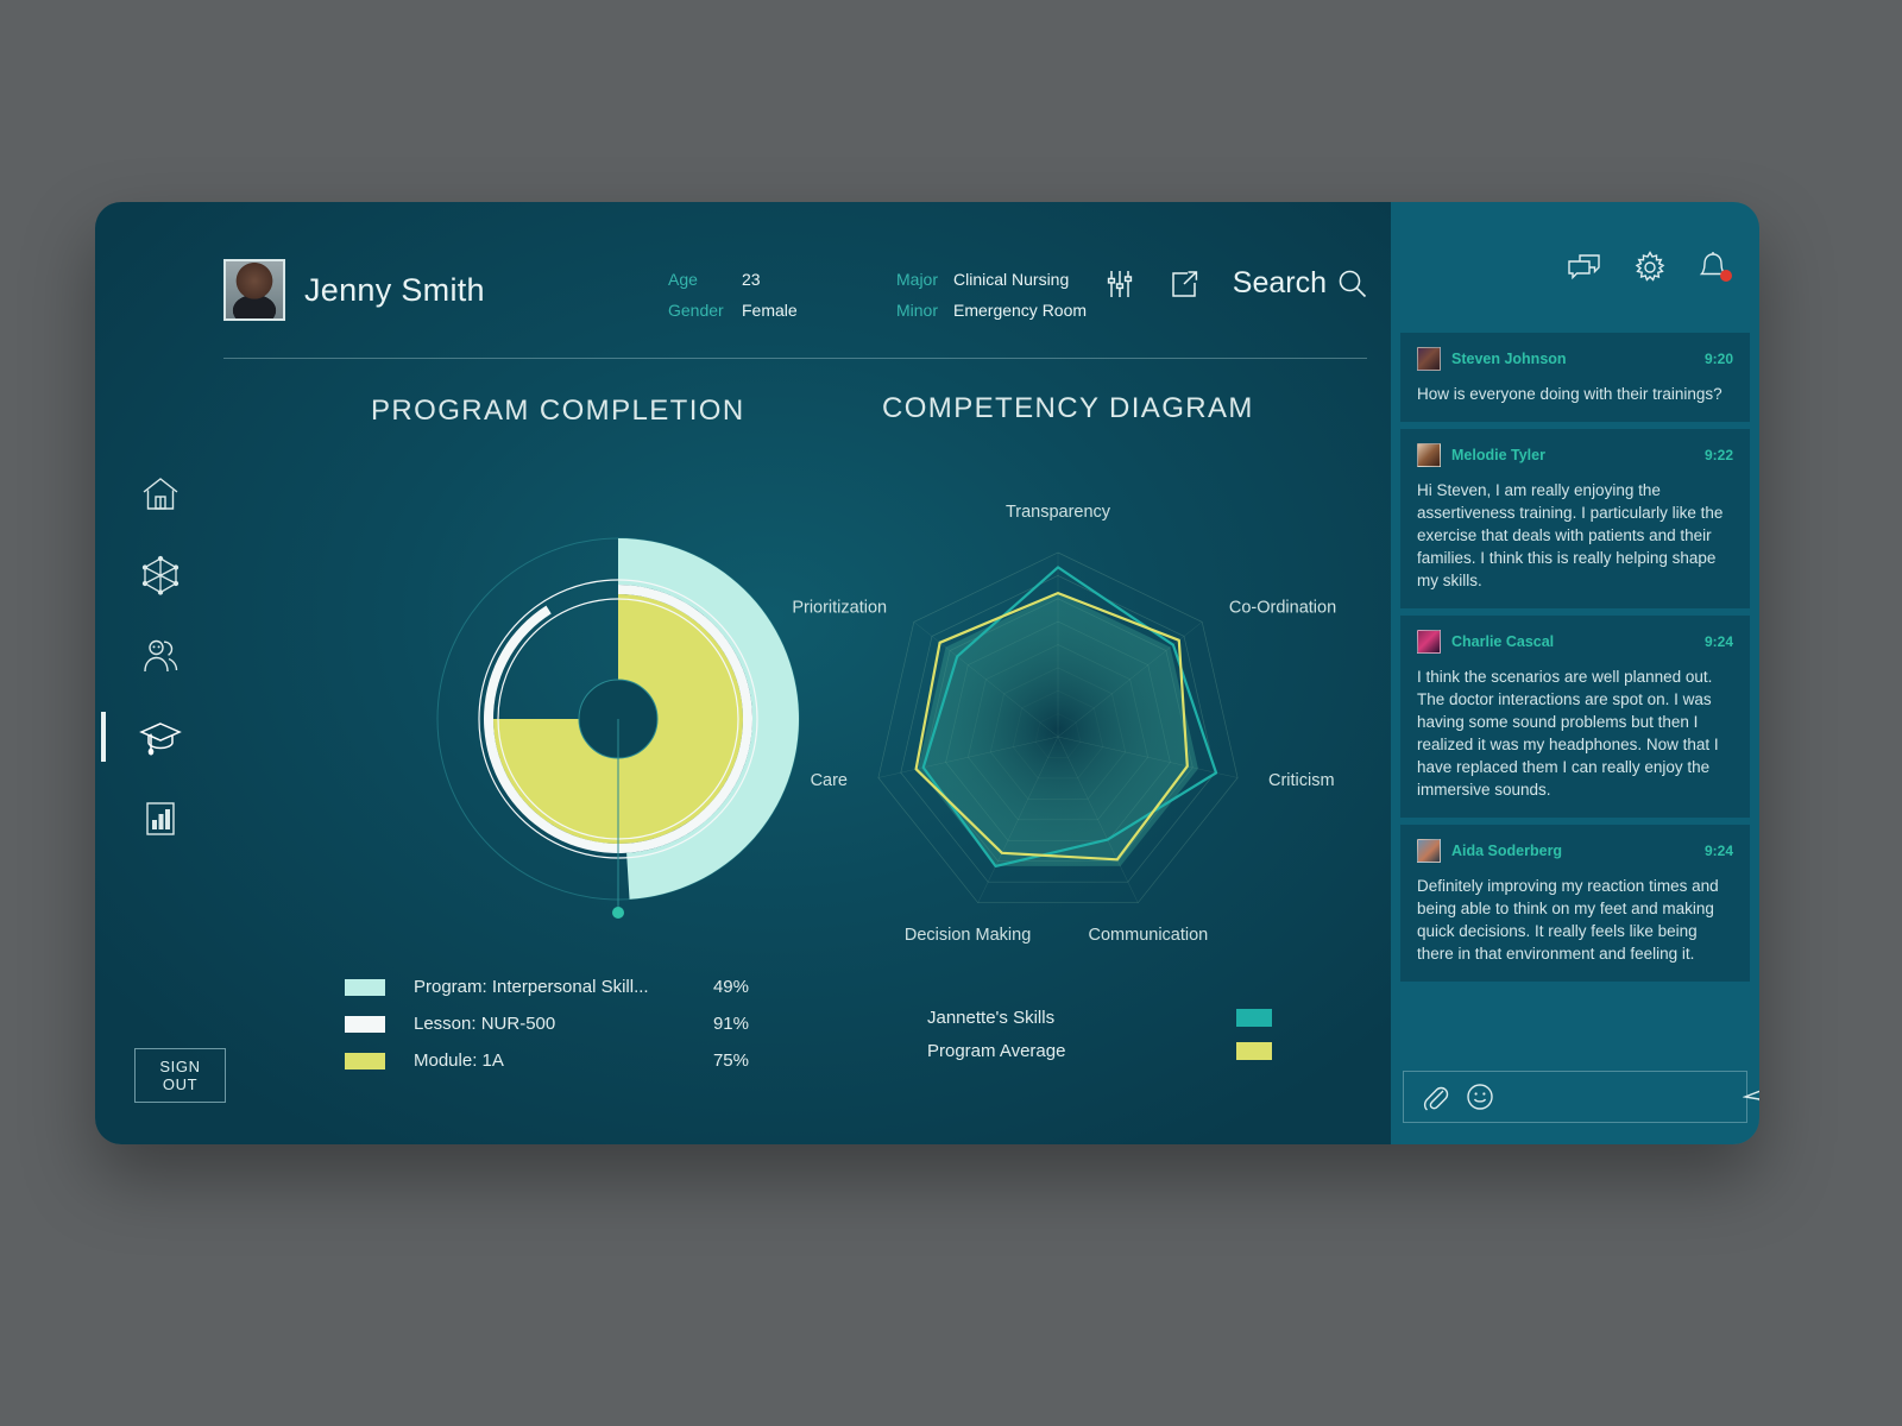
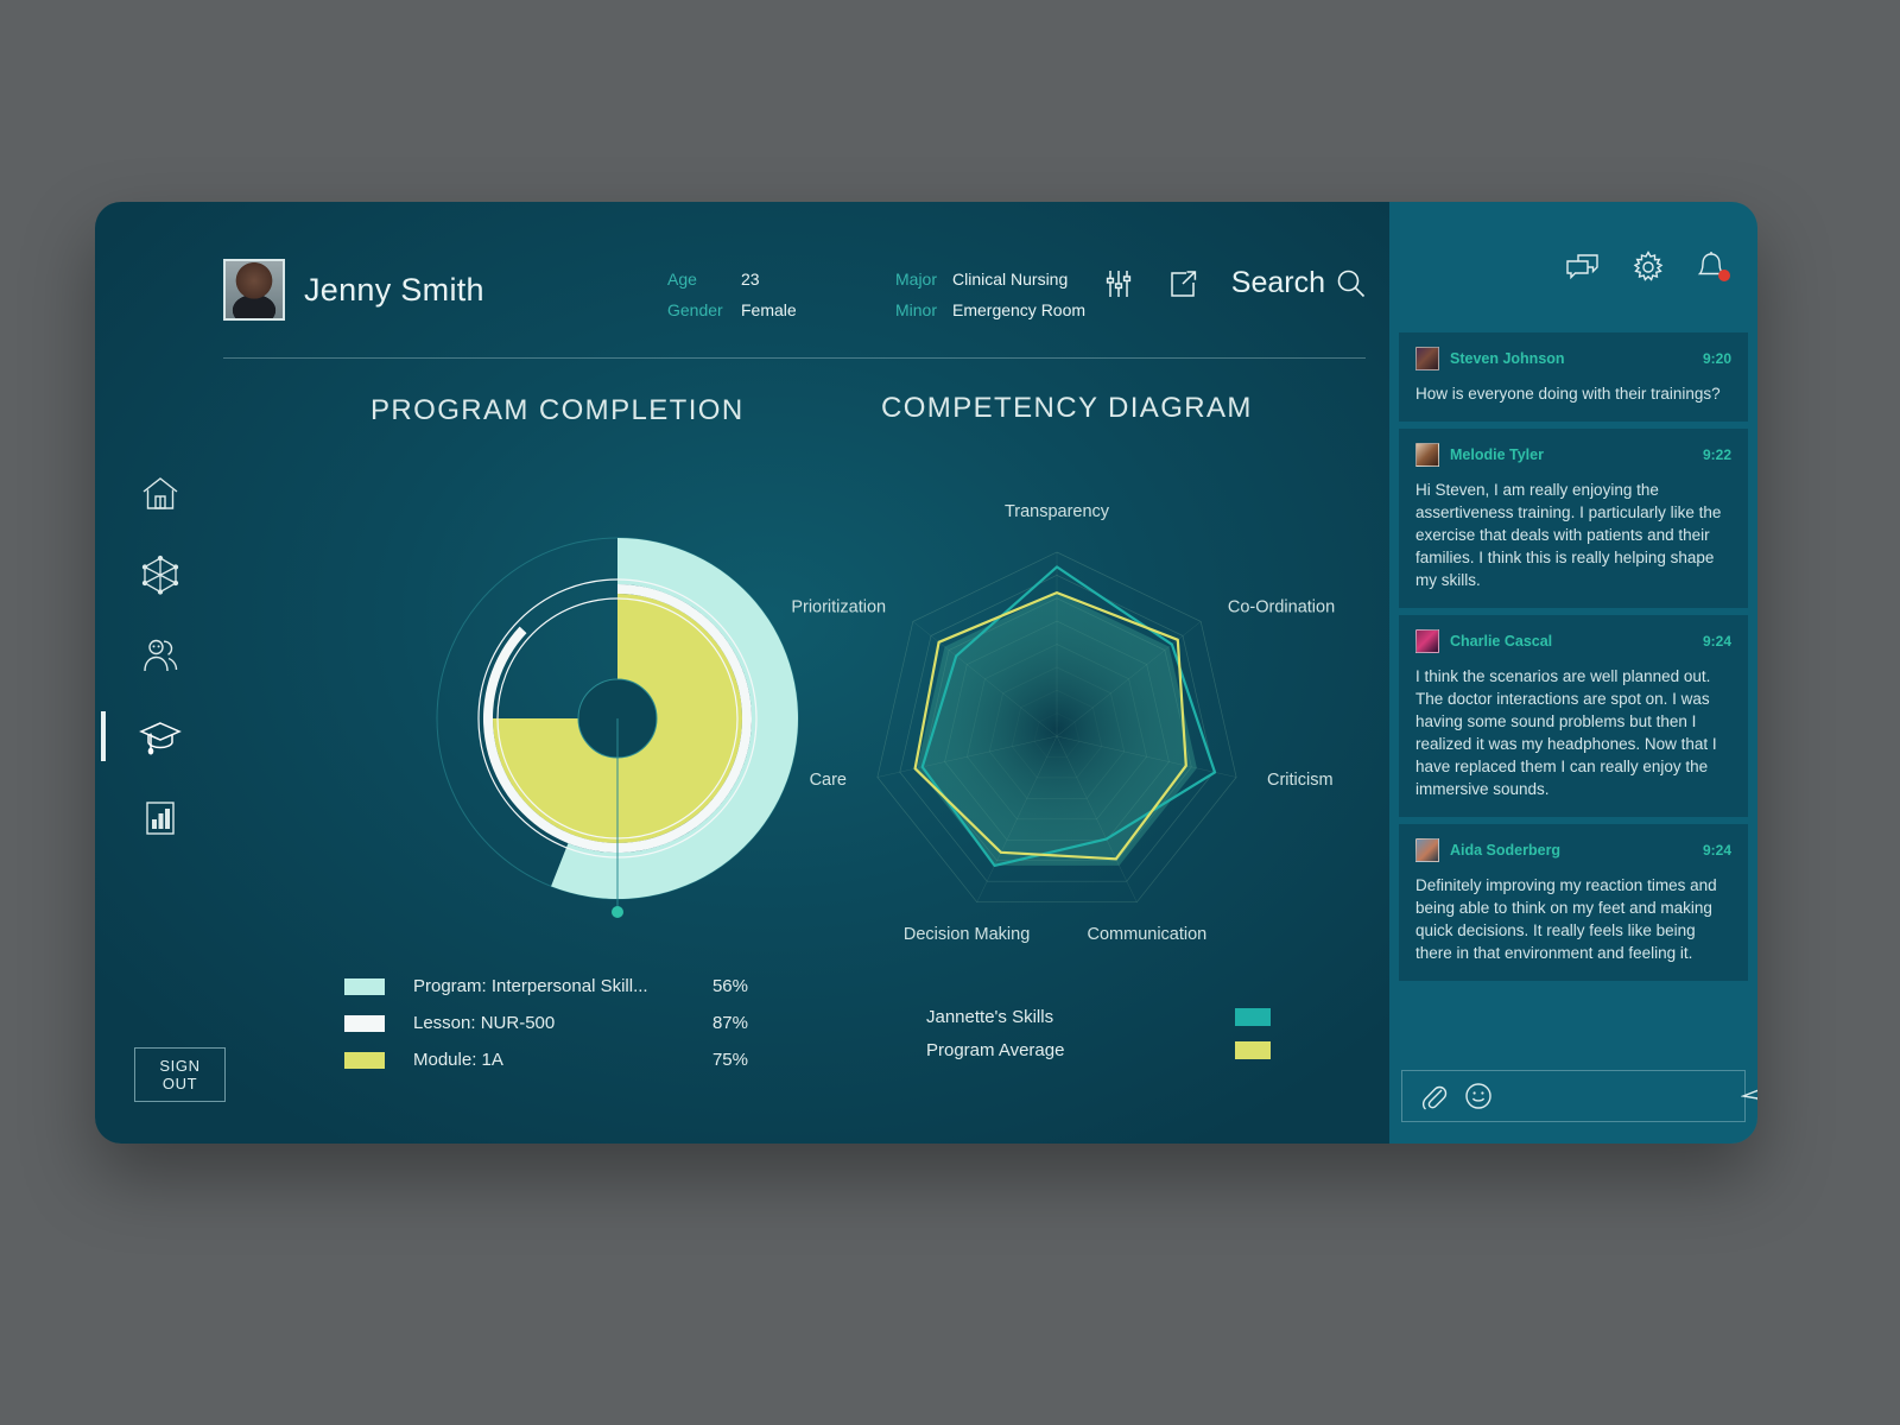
PROGRAM COMPLETION/Program: Interpersonal Skill...: 49% -> 56%
PROGRAM COMPLETION/Lesson: NUR-500: 91% -> 87%
